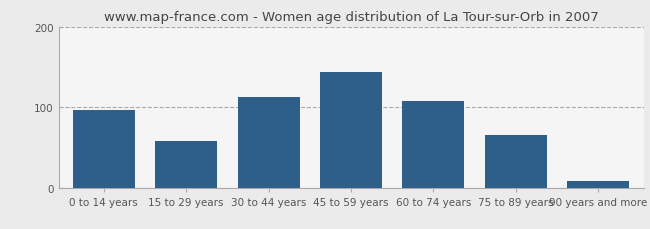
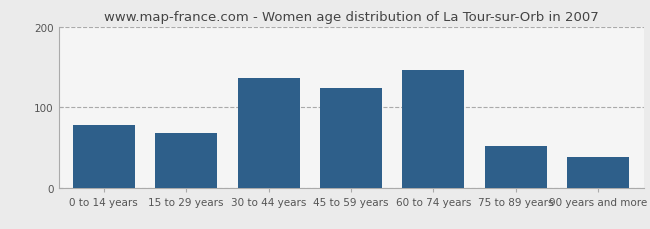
0 to 14 years: 97 -> 78
15 to 29 years: 58 -> 68
30 to 44 years: 113 -> 136
45 to 59 years: 143 -> 124
60 to 74 years: 108 -> 146
75 to 89 years: 65 -> 52
90 years and more: 8 -> 38
